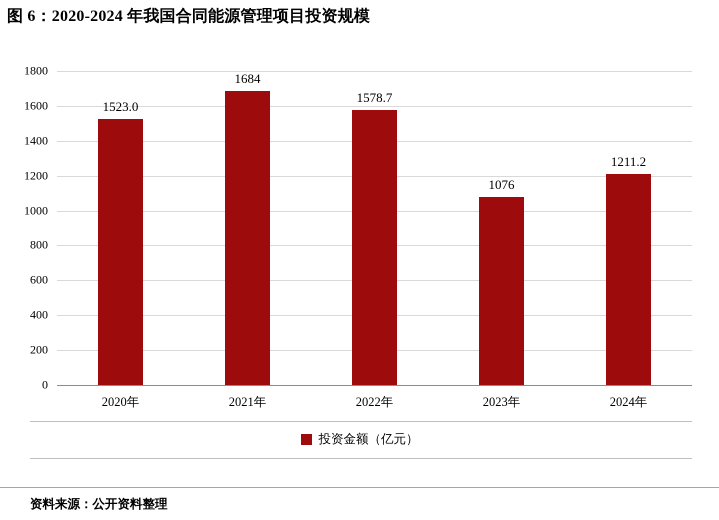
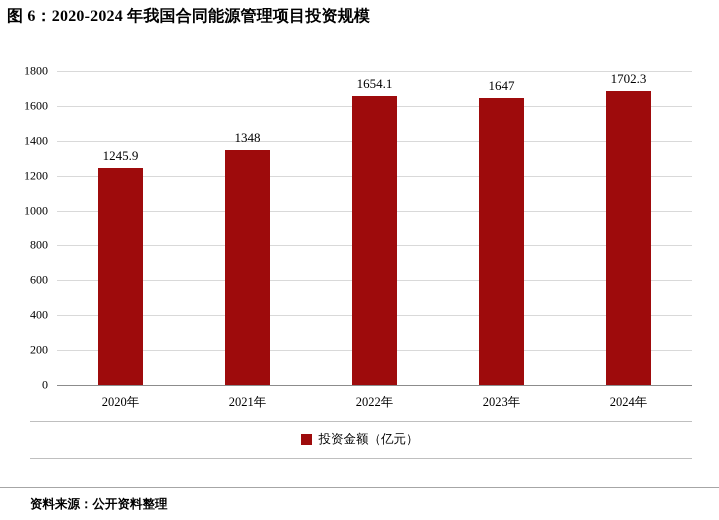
2020年: 1523.0 -> 1245.9
2021年: 1684 -> 1348
2022年: 1578.7 -> 1654.1
2023年: 1076 -> 1647
2024年: 1211.2 -> 1702.3
